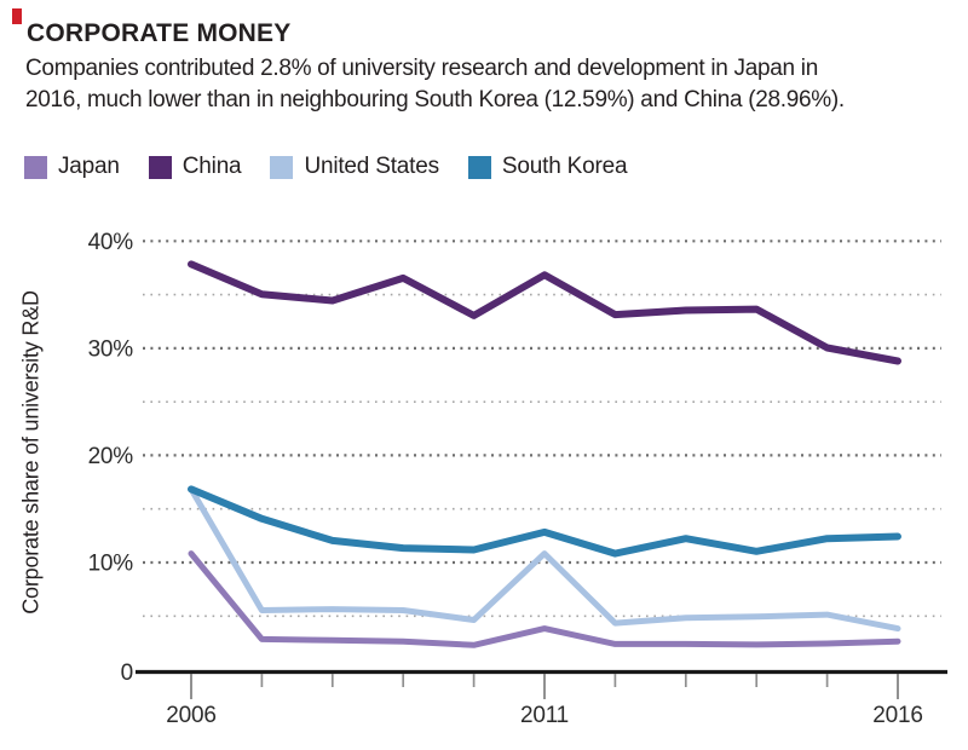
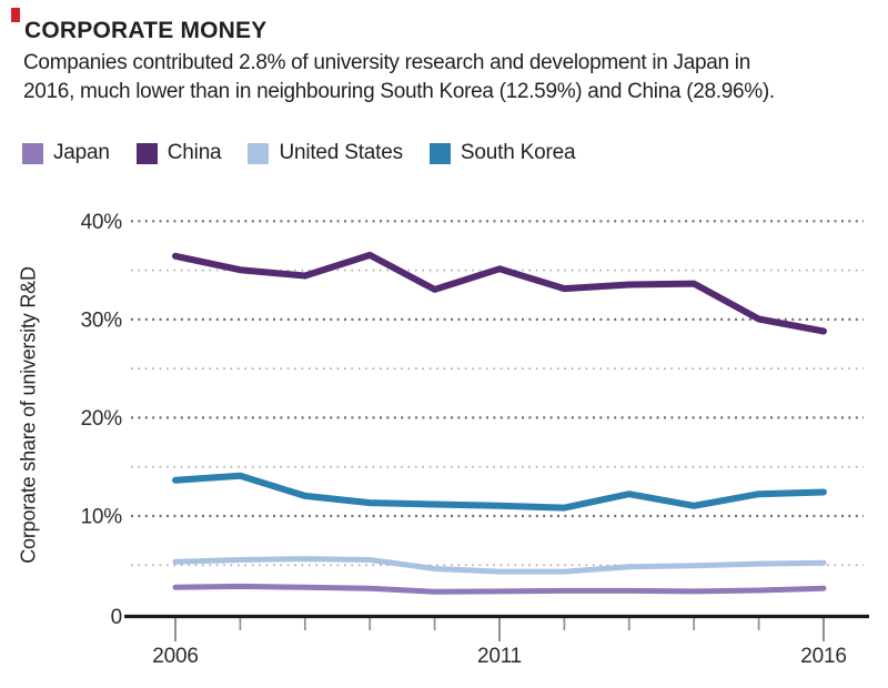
Japan/2006: 11% -> 3%
China/2006: 38% -> 37%
United States/2006: 17% -> 6%
South Korea/2006: 17% -> 14%
Japan/2011: 4% -> 2%
China/2011: 37% -> 35%
United States/2011: 11% -> 4%
South Korea/2011: 13% -> 11%
United States/2016: 4% -> 5%
